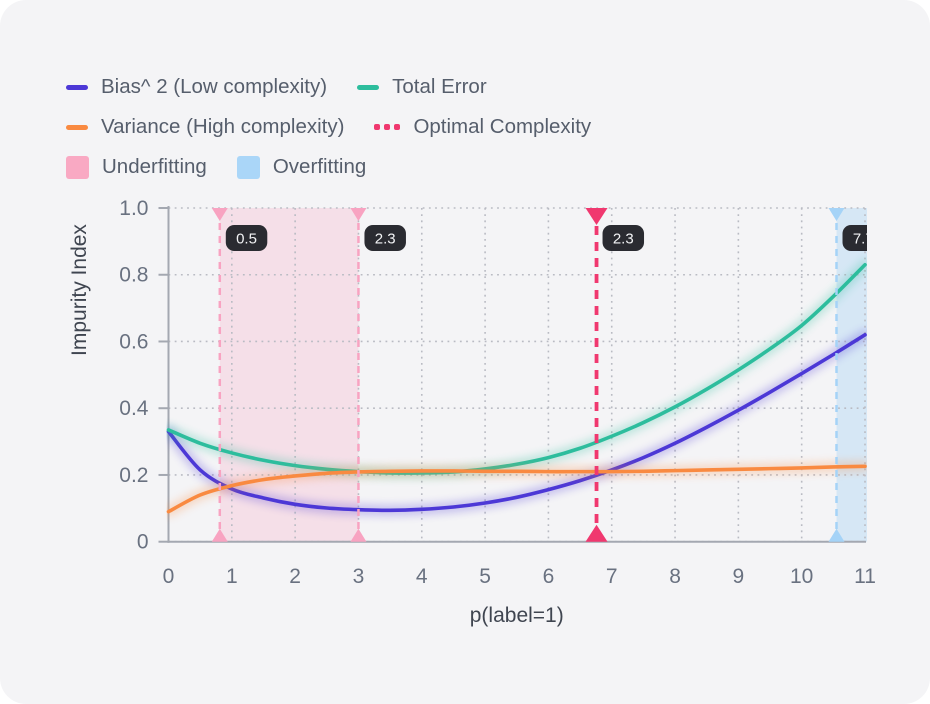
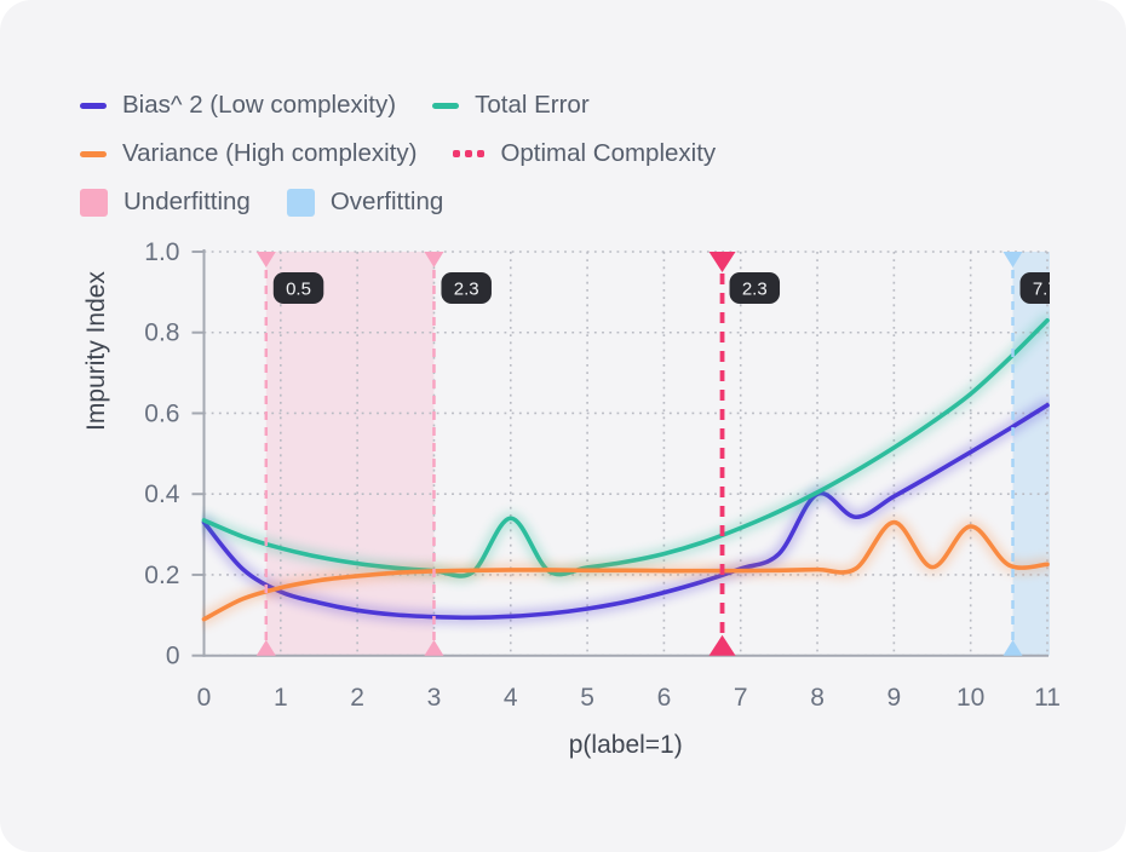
Total Error/4: 0.21 -> 0.34
Bias^ 2 (Low complexity)/8: 0.29 -> 0.40
Variance (High complexity)/9: 0.22 -> 0.33
Variance (High complexity)/10: 0.22 -> 0.32
